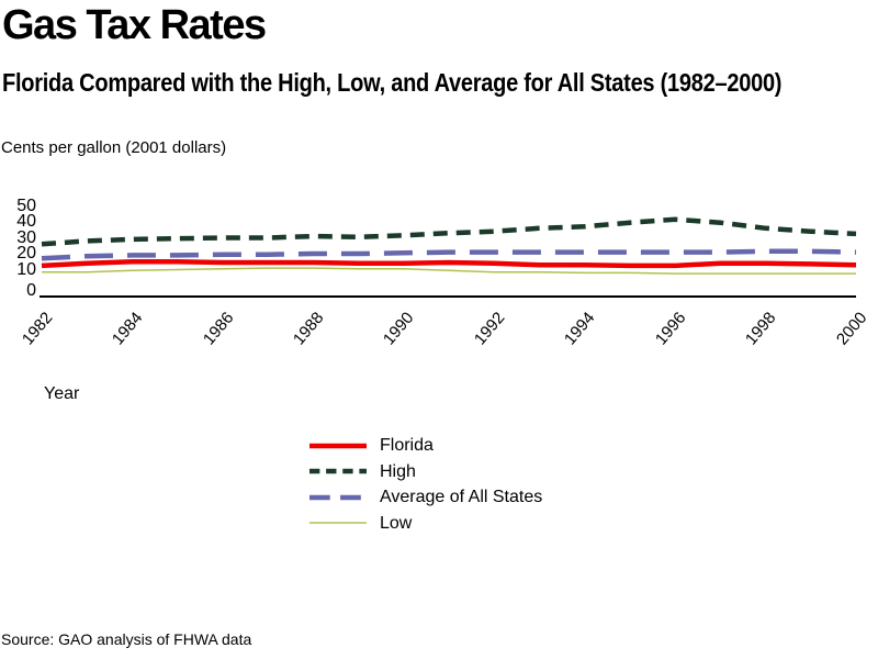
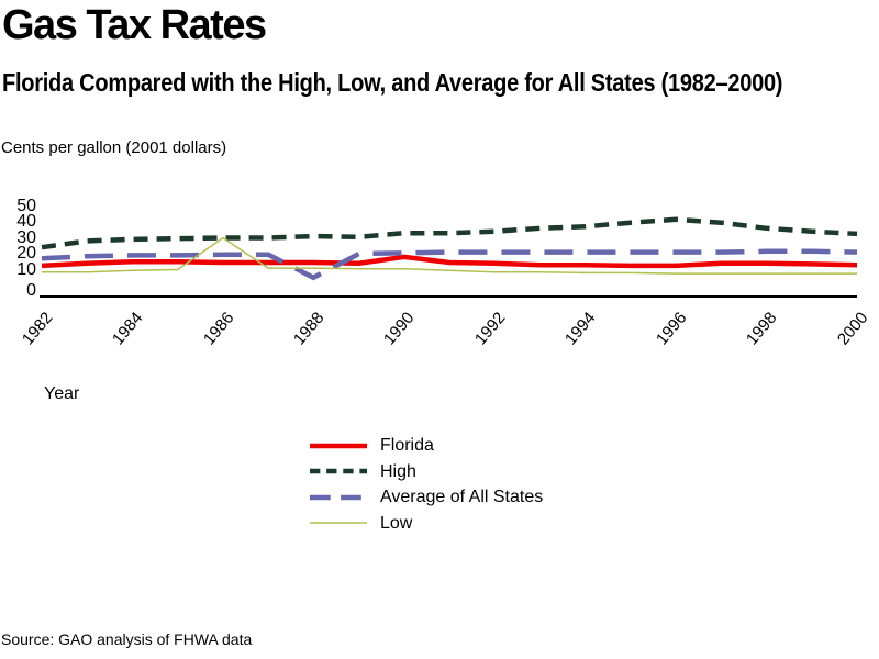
High/1982: 26 -> 24
Low/1986: 10 -> 30
Average of All States/1988: 20 -> 5
Florida/1990: 14 -> 18
High/1990: 32 -> 33
